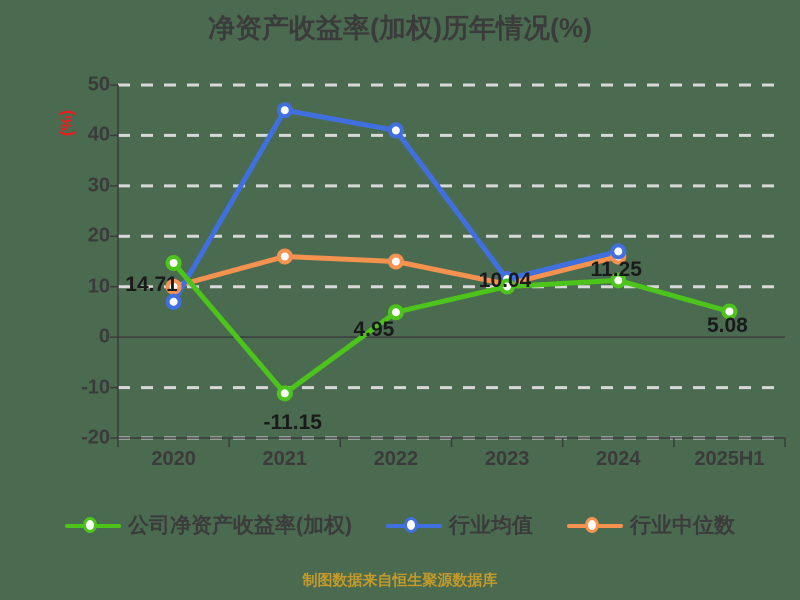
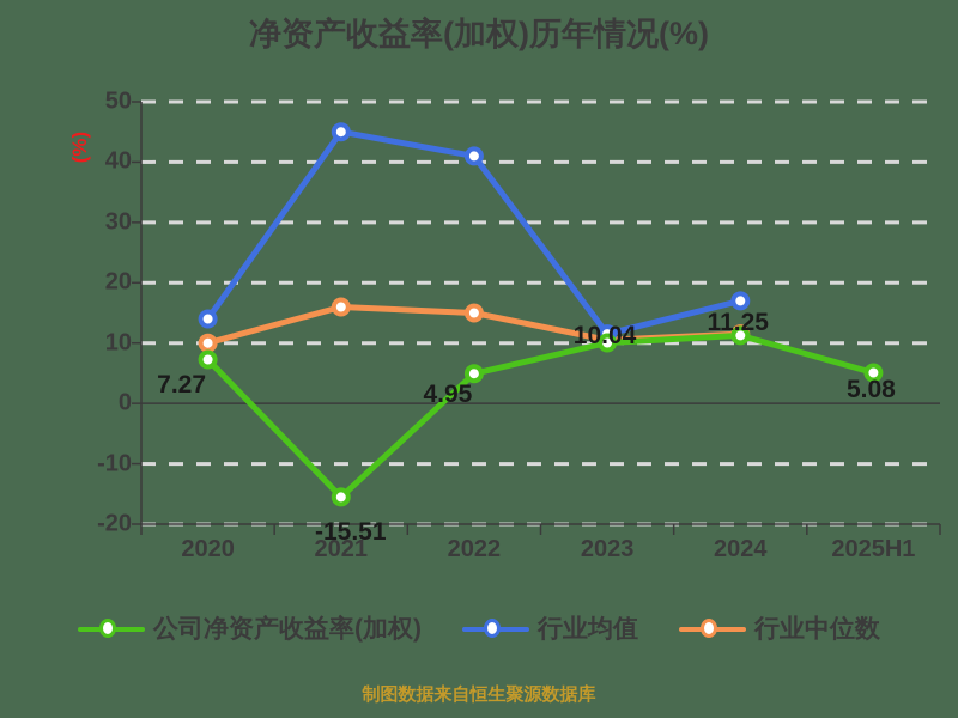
公司净资产收益率(加权)/2020: 14.71 -> 7.27
行业均值/2020: 7 -> 14
公司净资产收益率(加权)/2021: -11.15 -> -15.51
行业中位数/2024: 16 -> 12
